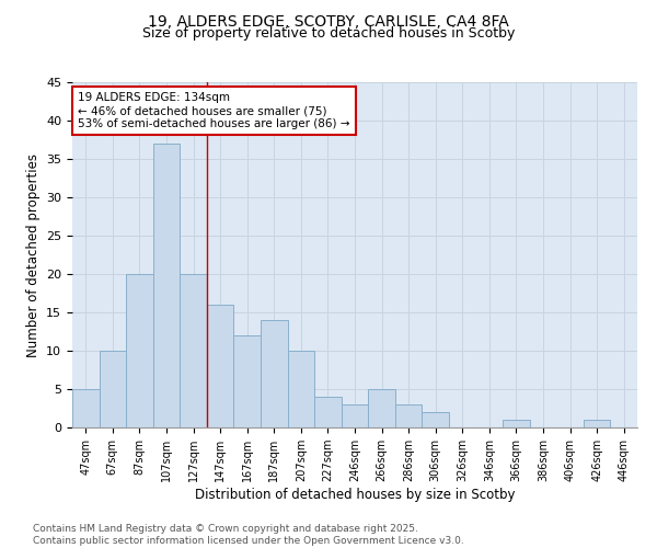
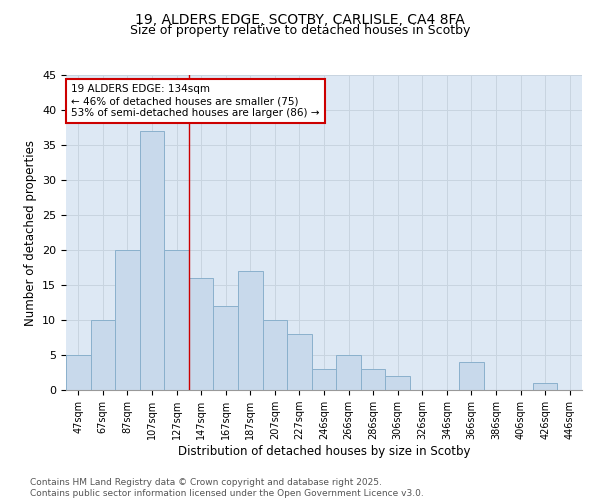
187sqm: 14 -> 17
227sqm: 4 -> 8
366sqm: 1 -> 4
